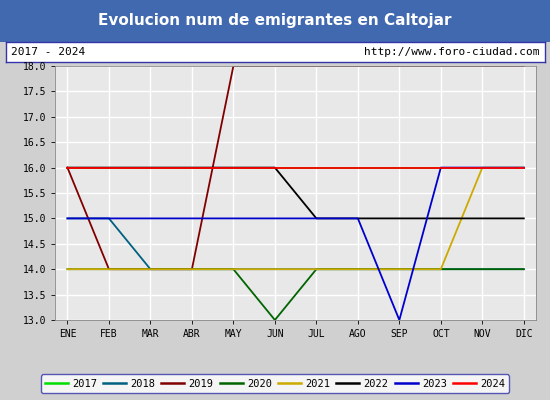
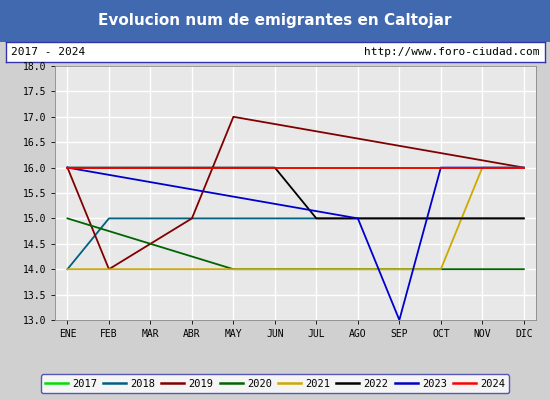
2018/ENE: 15 -> 14
2020/ENE: 14 -> 15
2023/ENE: 15 -> 16
2018/MAR: 14 -> 15
2019/ABR: 14 -> 15
2019/MAY: 18 -> 17
2020/JUN: 13 -> 14
2018/DIC: 14 -> 15
2019/DIC: 18 -> 16
